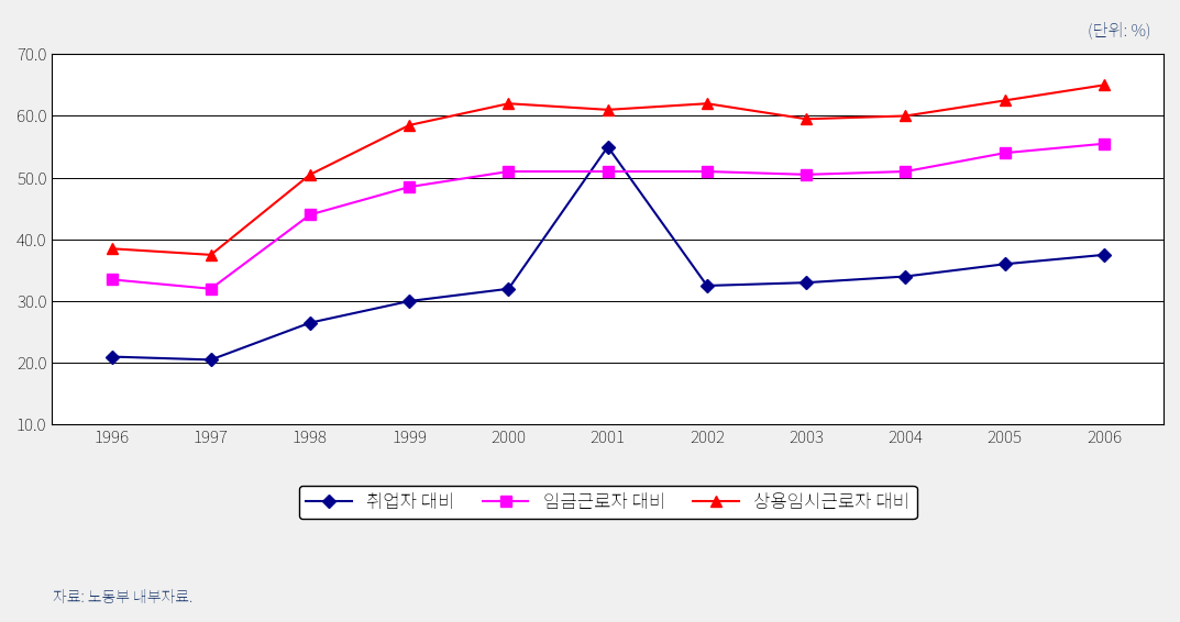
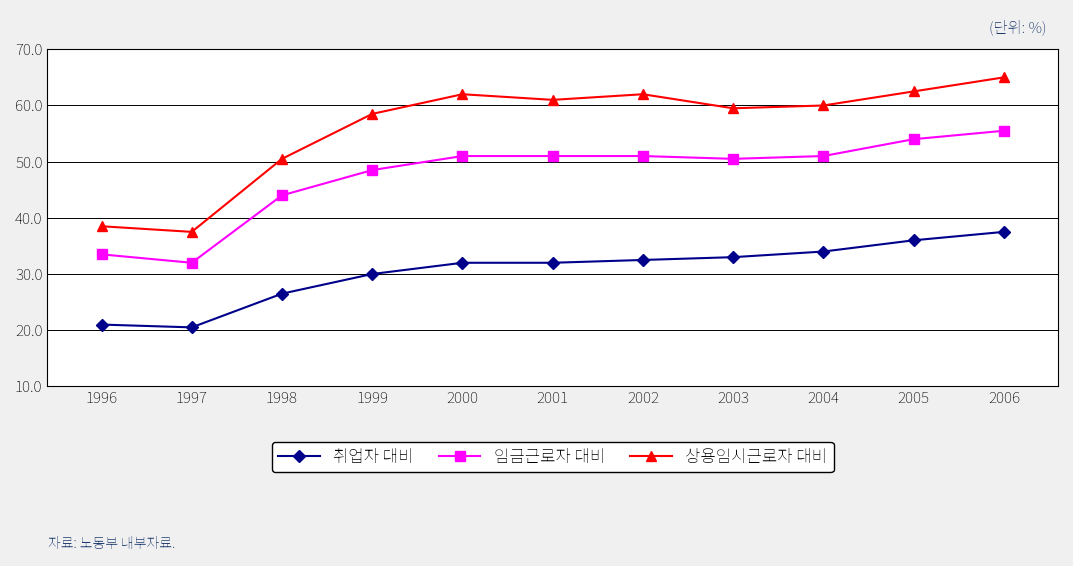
취업자 대비/2001: 55.0 -> 32.0
